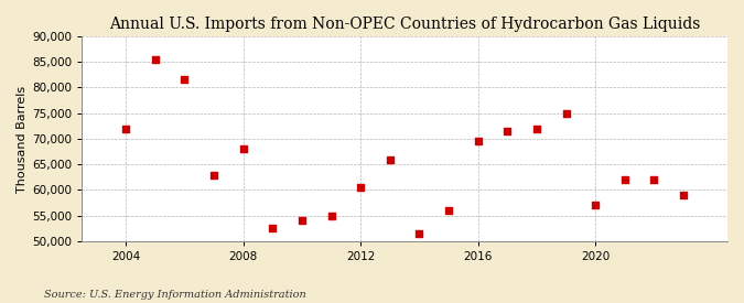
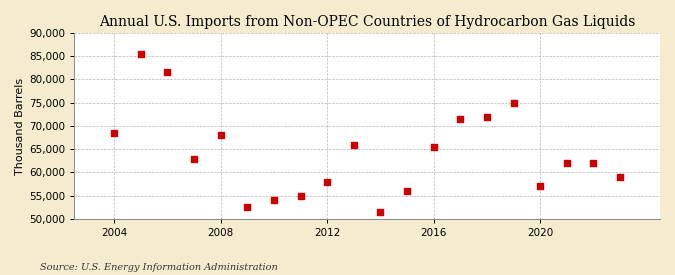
2004: 72,000 -> 68,500
2012: 60,500 -> 58,000
2016: 69,500 -> 65,500
